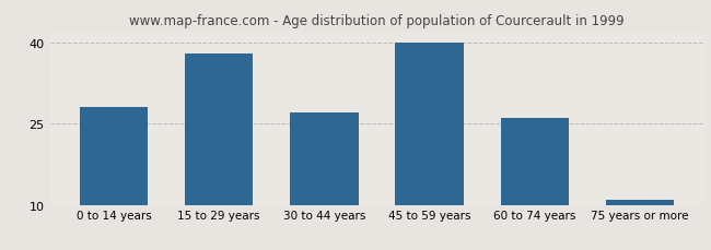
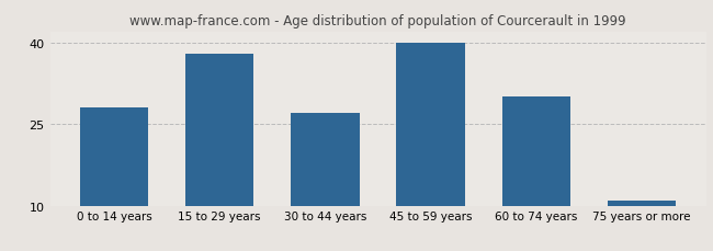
60 to 74 years: 26 -> 30
